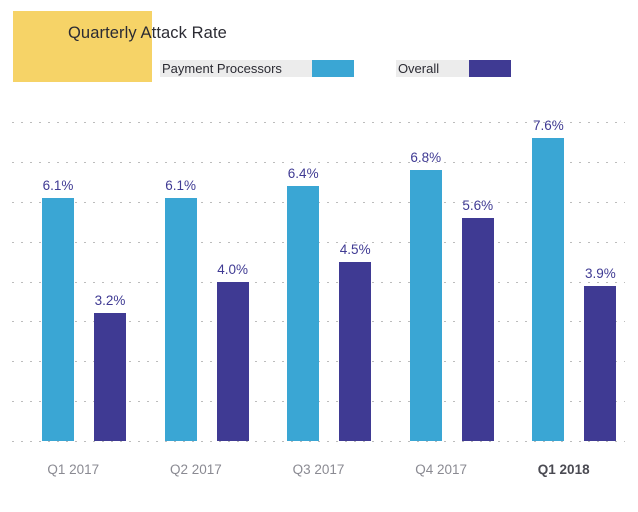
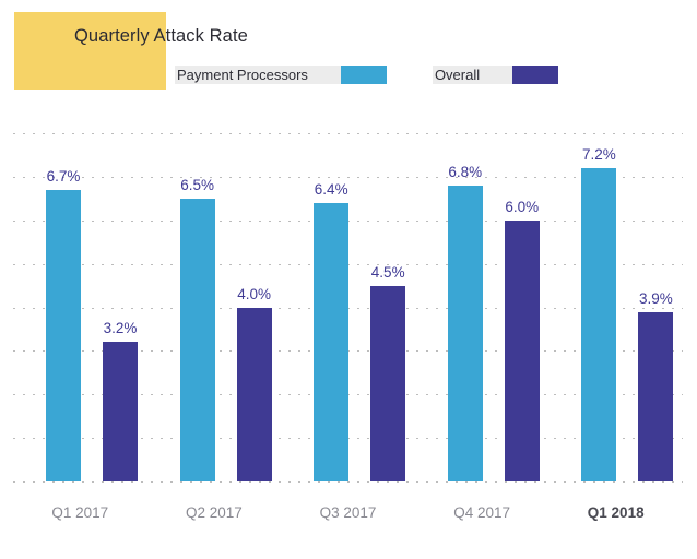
Payment Processors/Q1 2017: 6.1% -> 6.7%
Payment Processors/Q2 2017: 6.1% -> 6.5%
Overall/Q4 2017: 5.6% -> 6.0%
Payment Processors/Q1 2018: 7.6% -> 7.2%
